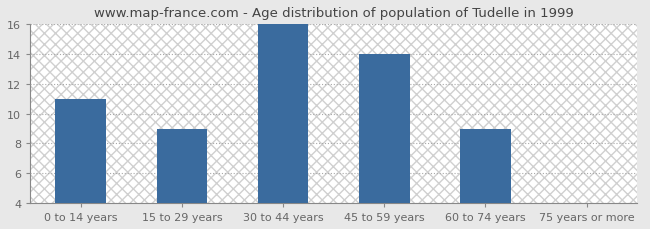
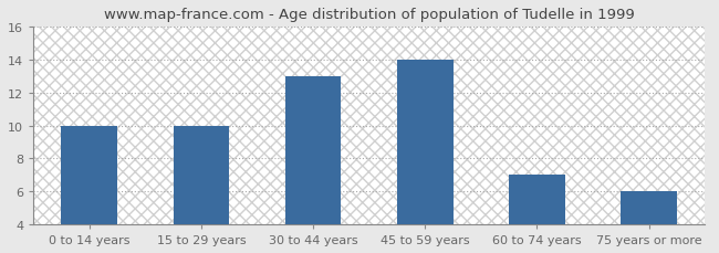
0 to 14 years: 11 -> 10
15 to 29 years: 9 -> 10
30 to 44 years: 16 -> 13
60 to 74 years: 9 -> 7
75 years or more: 4 -> 6
